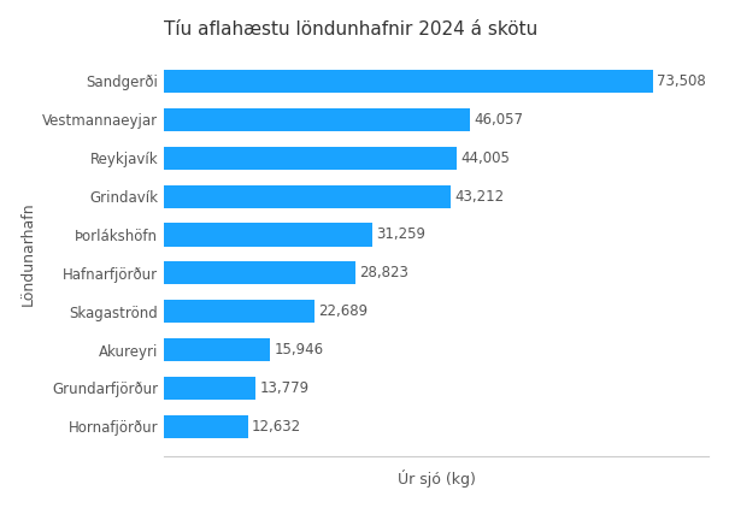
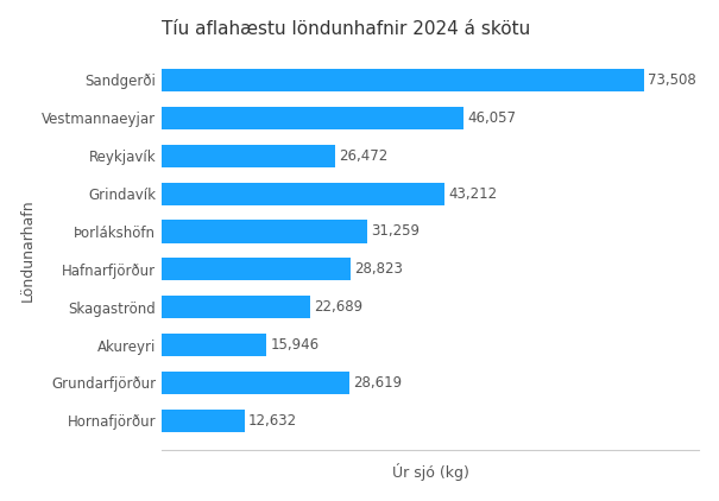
Reykjavík: 44,005 -> 26,472
Grundarfjörður: 13,779 -> 28,619
